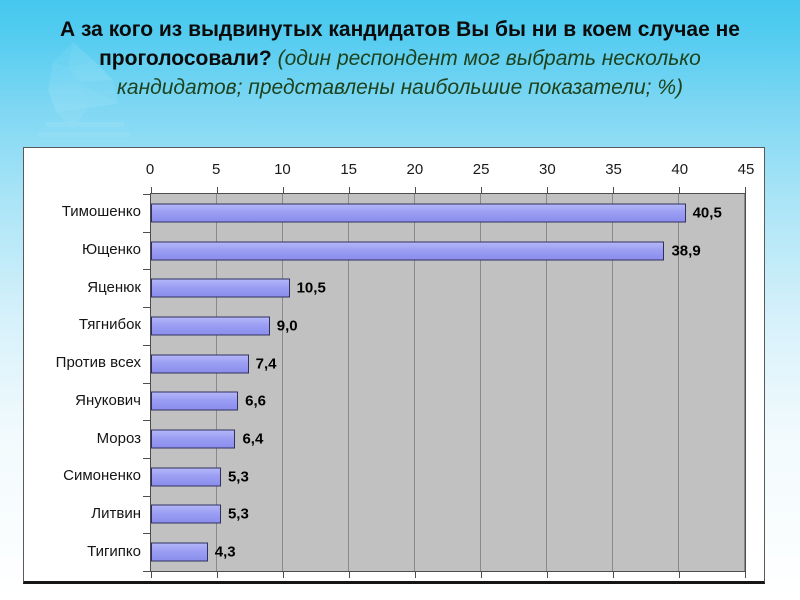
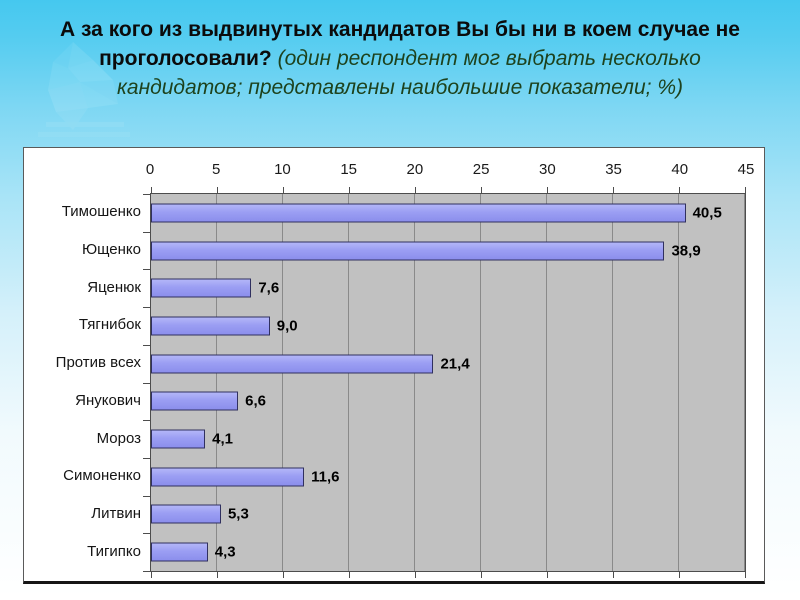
Яценюк: 10,5 -> 7,6
Против всех: 7,4 -> 21,4
Мороз: 6,4 -> 4,1
Симоненко: 5,3 -> 11,6
